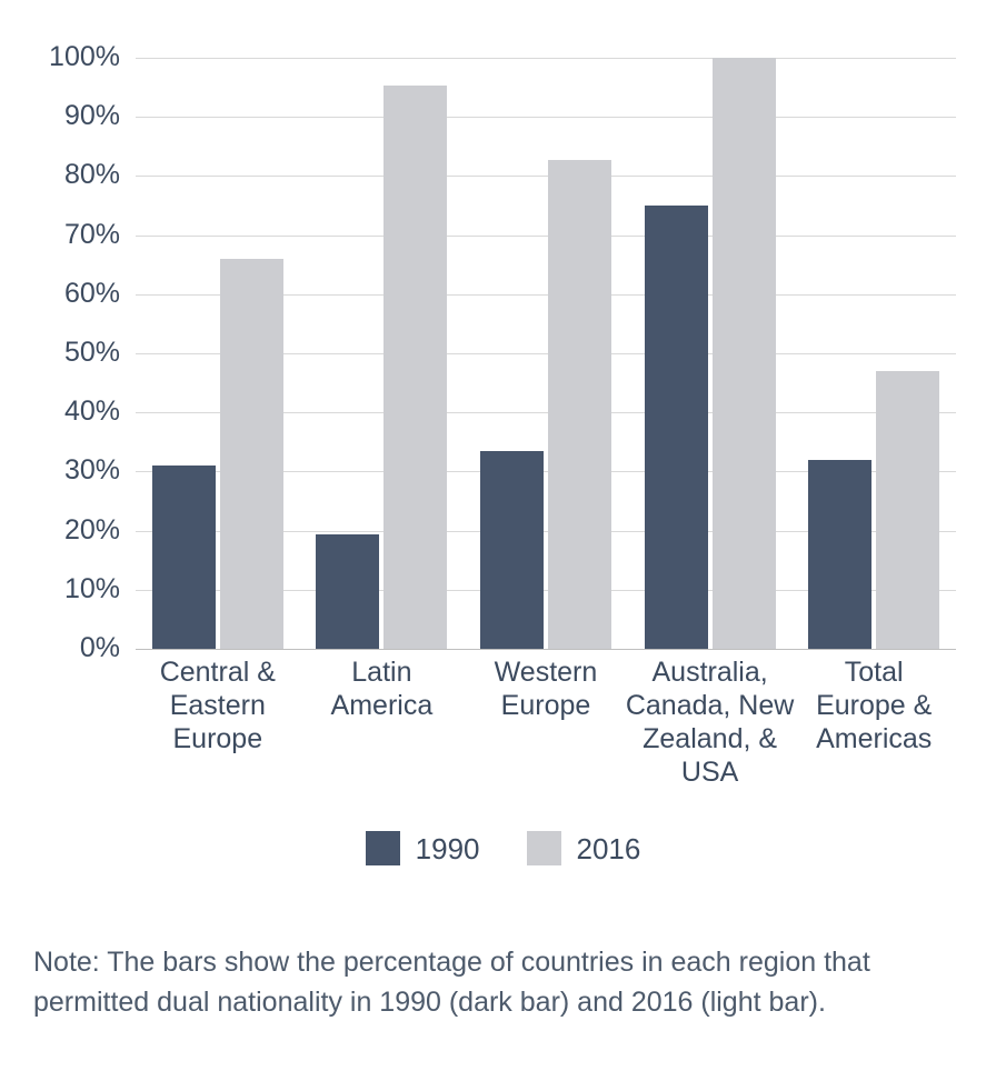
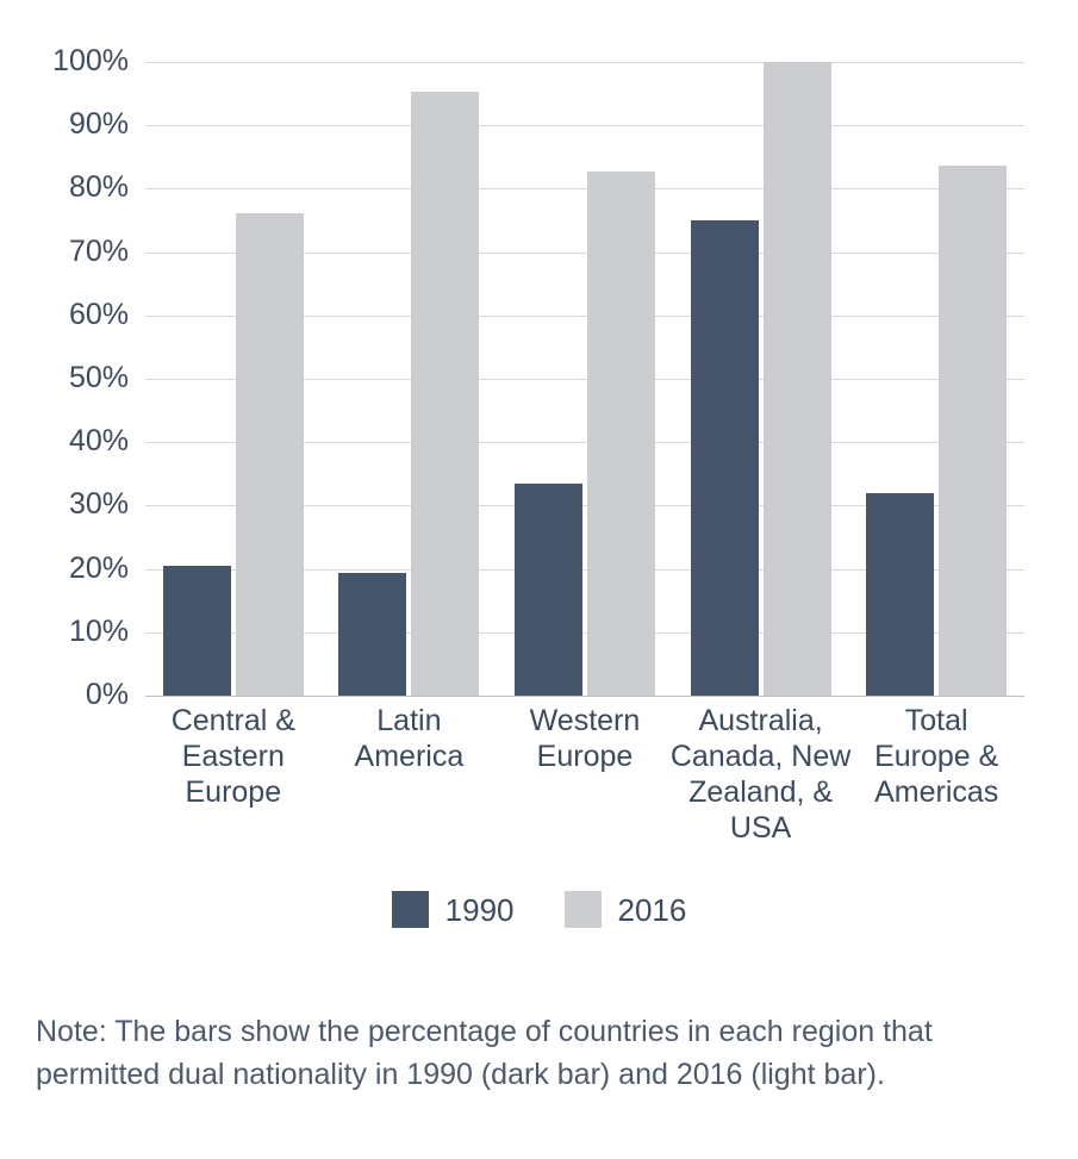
1990/Central & Eastern Europe: 31% -> 20%
2016/Central & Eastern Europe: 66% -> 76%
2016/Total Europe & Americas: 47% -> 84%
